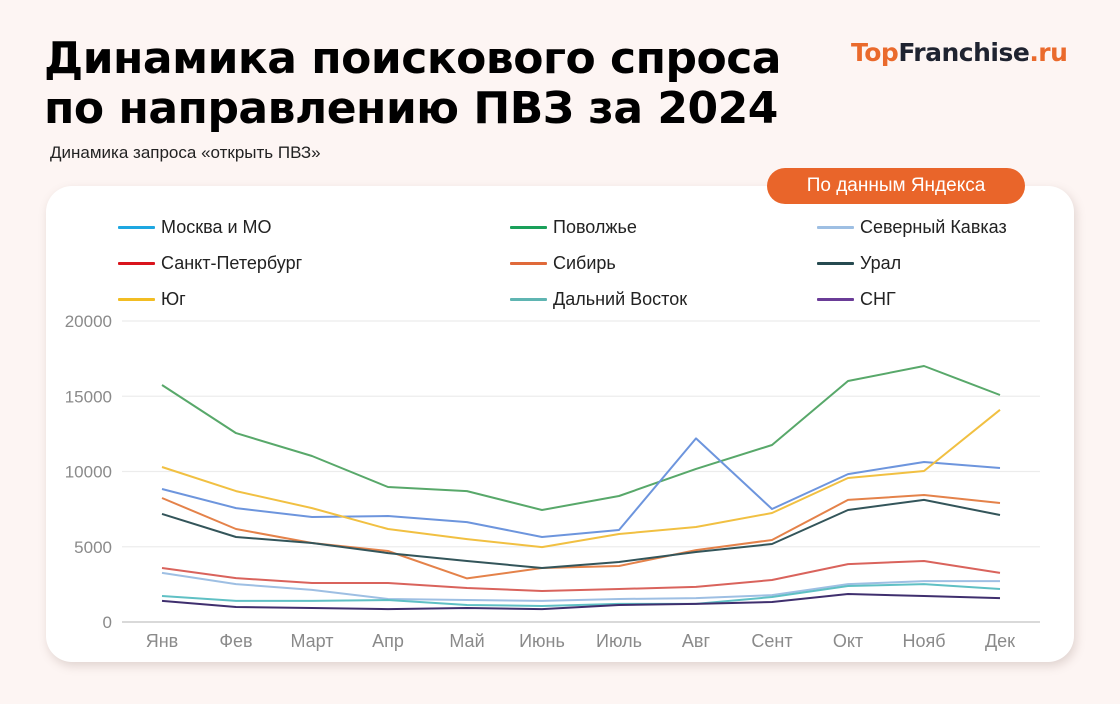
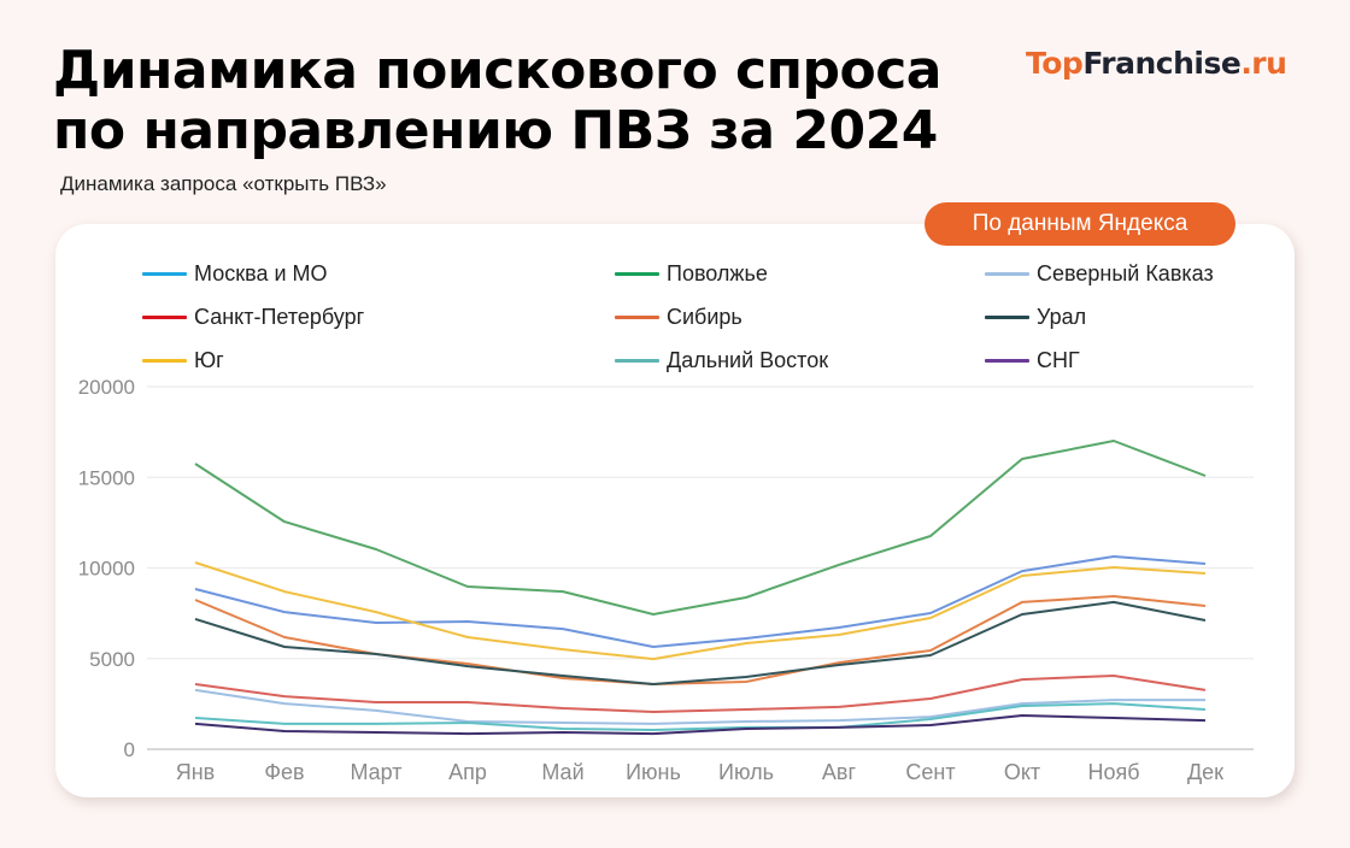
Сибирь/Май: 2900 -> 3900
Москва и МО/Авг: 12200 -> 6700
Юг/Дек: 14100 -> 9700
